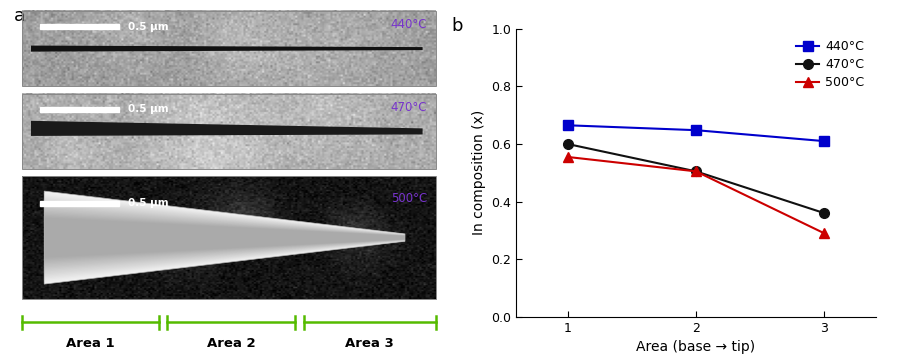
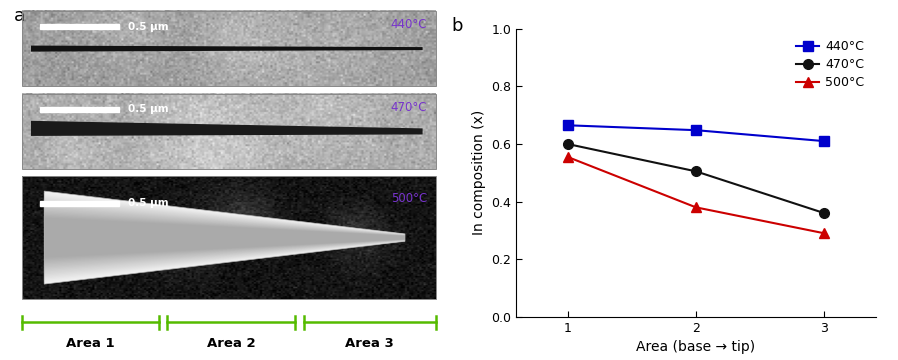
500°C/2: 0.505 -> 0.380
